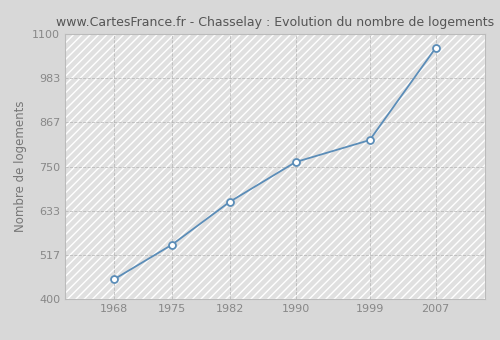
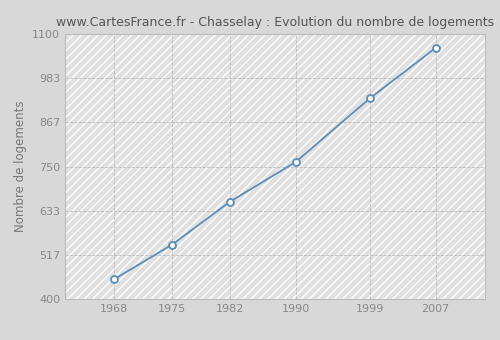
1999: 820 -> 930
